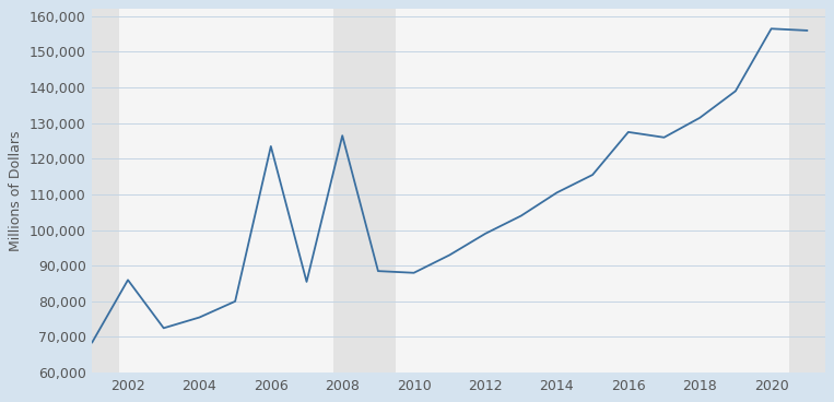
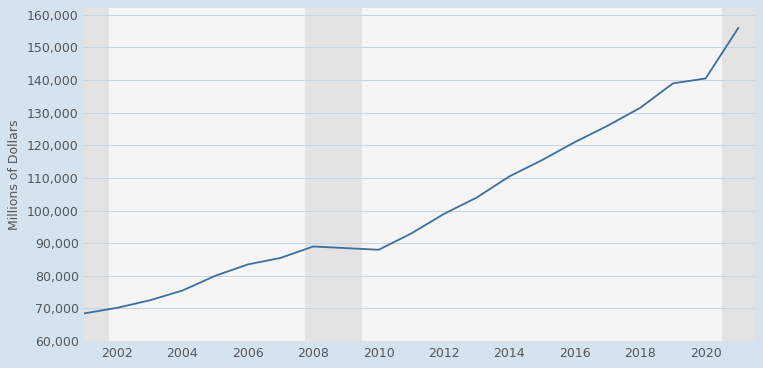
2002: 86,000 -> 70,200
2006: 123,500 -> 83,500
2008: 126,500 -> 89,000
2016: 127,500 -> 121,000
2020: 156,500 -> 140,500
